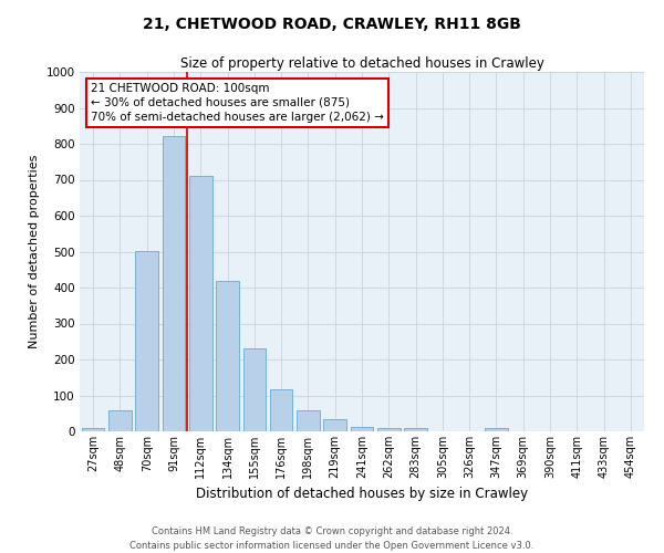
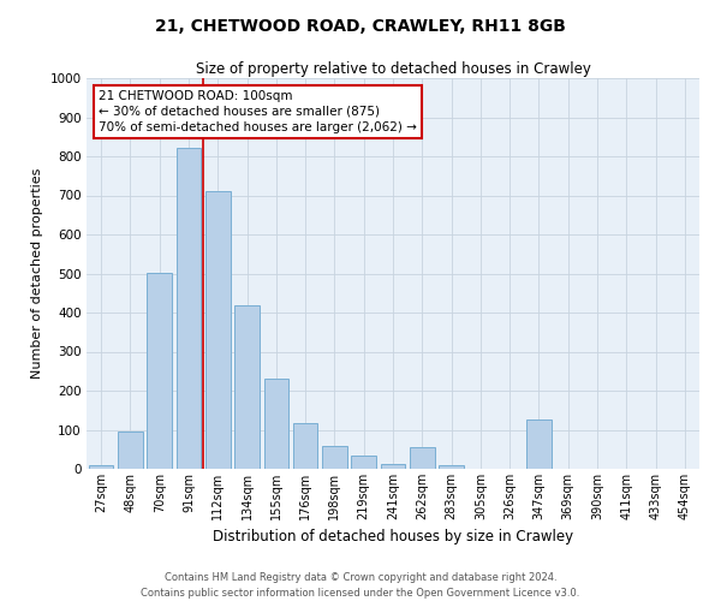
48sqm: 60 -> 95
262sqm: 8 -> 55
347sqm: 10 -> 125
